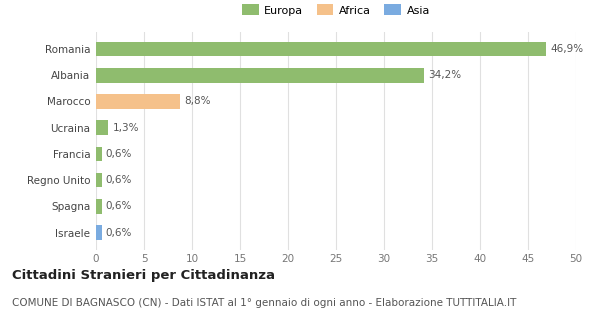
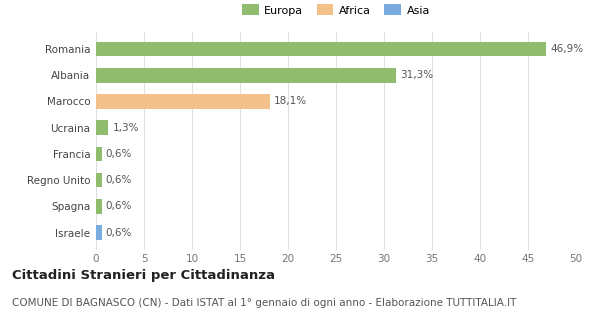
Albania: 34,2% -> 31,3%
Marocco: 8,8% -> 18,1%
